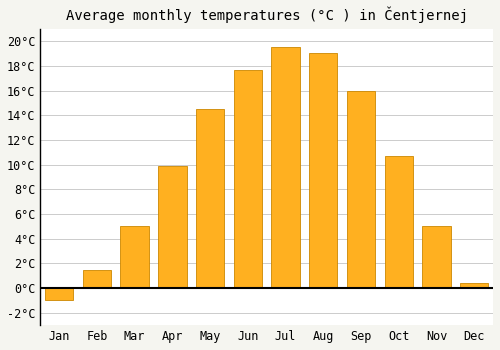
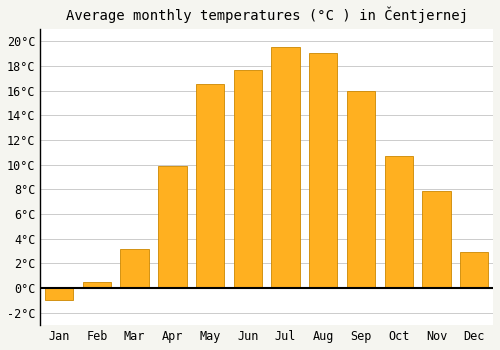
Feb: 1.5°C -> 0.5°C
Mar: 5.0°C -> 3.2°C
May: 14.5°C -> 16.5°C
Nov: 5.0°C -> 7.9°C
Dec: 0.4°C -> 2.9°C
